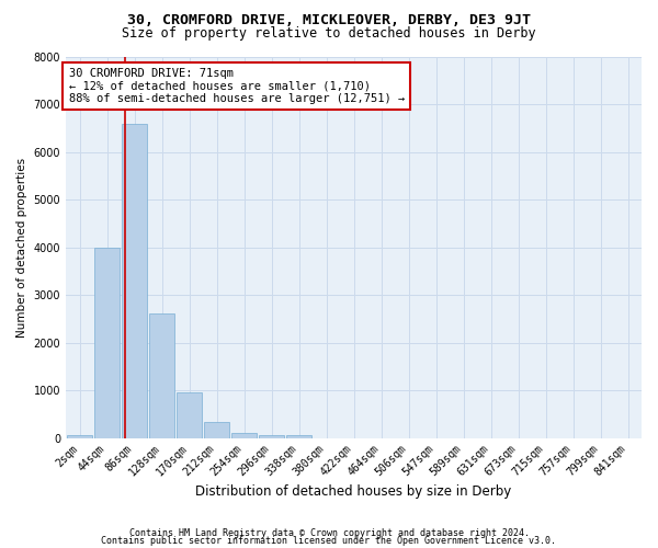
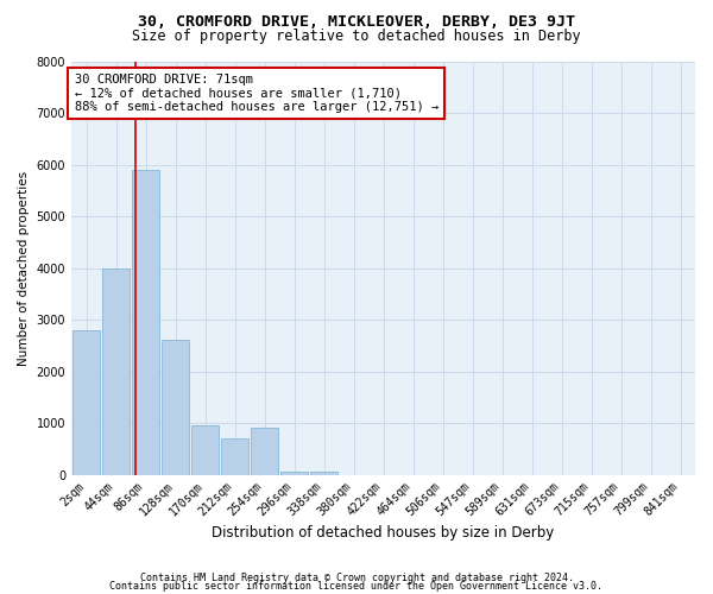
2sqm: 50 -> 2800
86sqm: 6580 -> 5900
212sqm: 330 -> 700
254sqm: 110 -> 900
